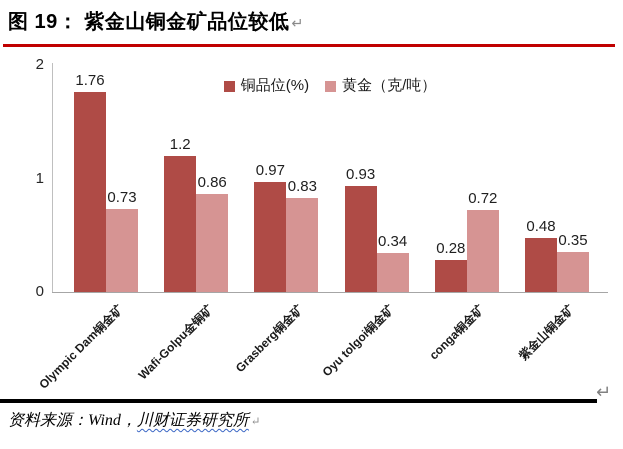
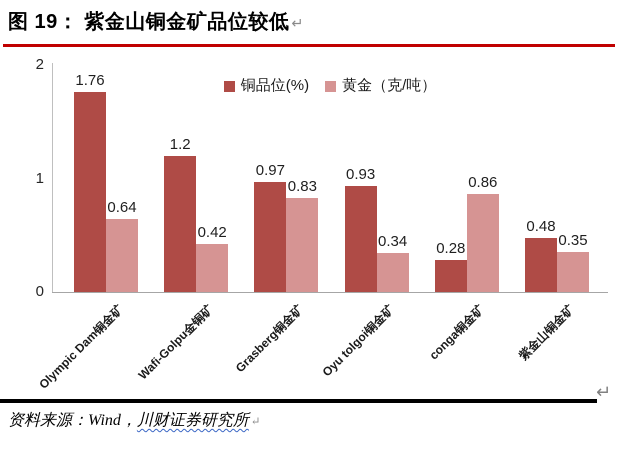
黄金（克/吨）/Olympic Dam铜金矿: 0.73 -> 0.64
黄金（克/吨）/Wafi-Golpu金铜矿: 0.86 -> 0.42
黄金（克/吨）/conga铜金矿: 0.72 -> 0.86
